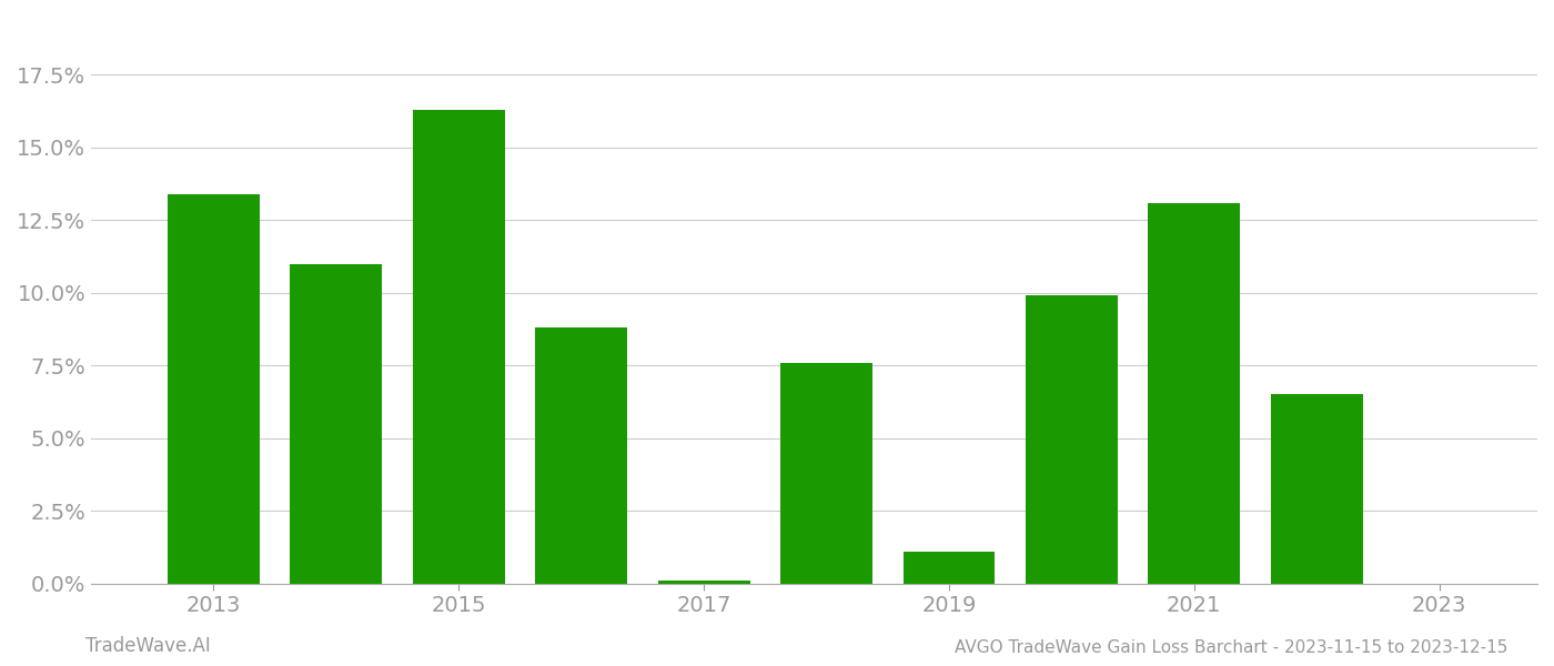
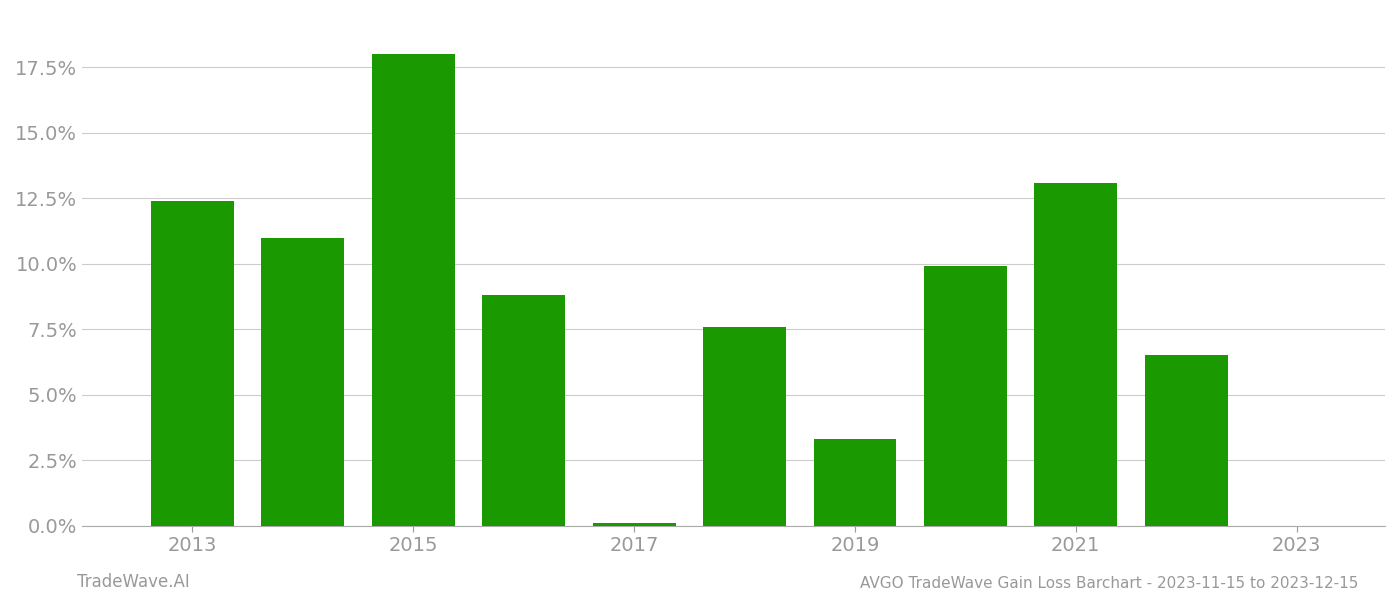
2013: 13.4% -> 12.4%
2015: 16.3% -> 18.0%
2019: 1.1% -> 3.3%
